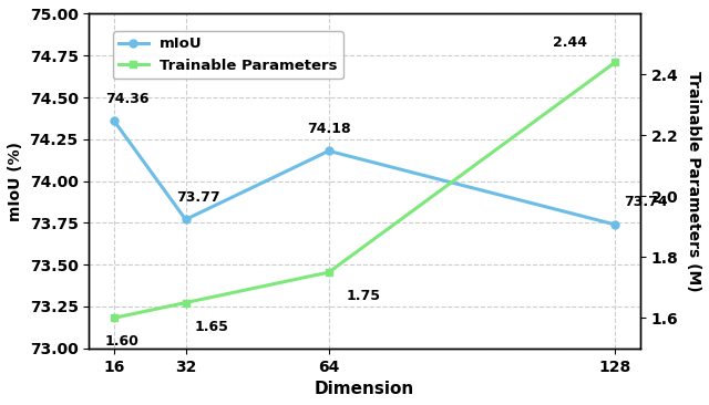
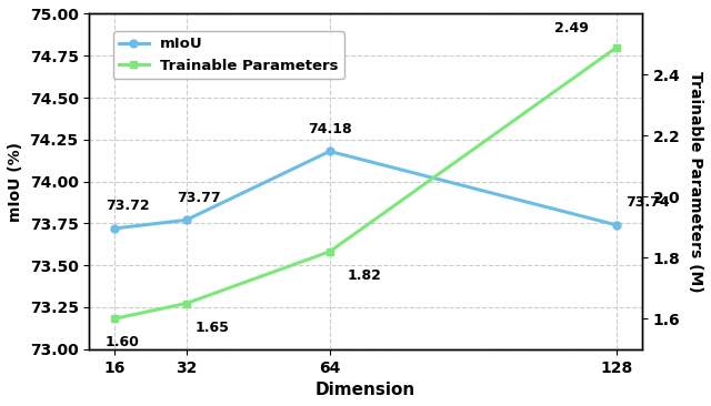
mIoU/16: 74.36 -> 73.72
Trainable Parameters/64: 1.75 -> 1.82
Trainable Parameters/128: 2.44 -> 2.49
